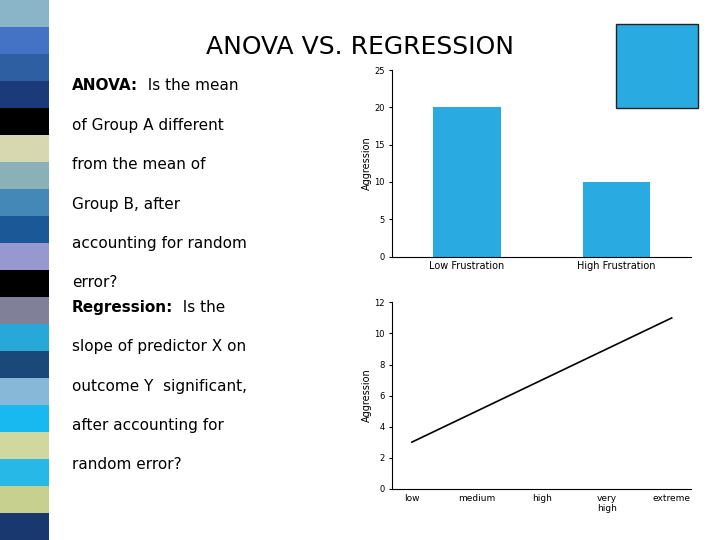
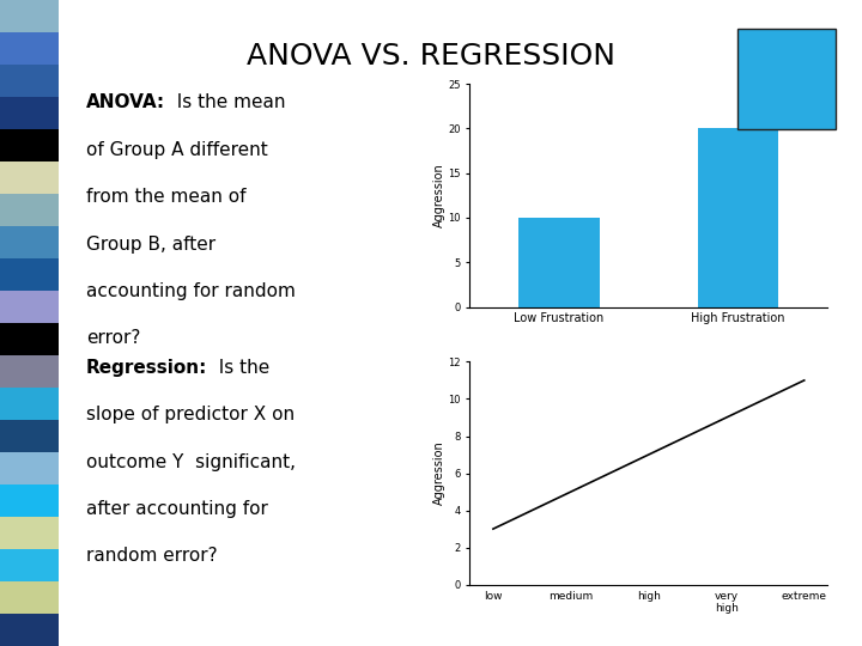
Low Frustration: 20 -> 10
High Frustration: 10 -> 20
